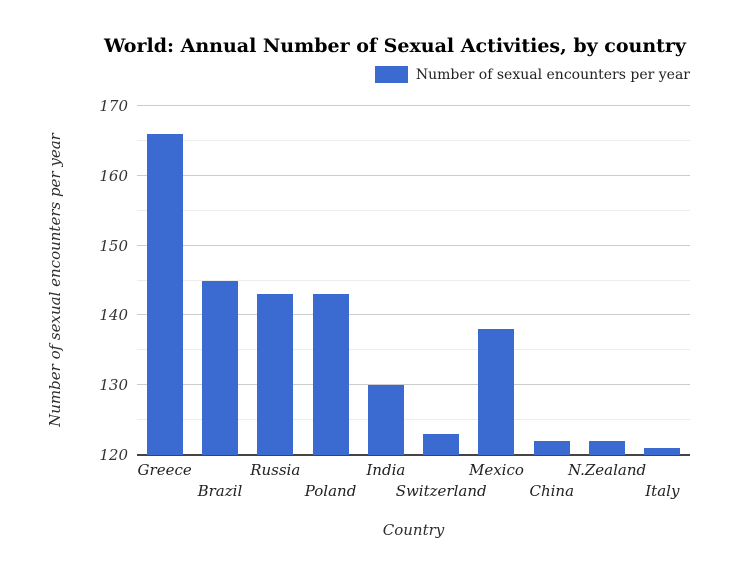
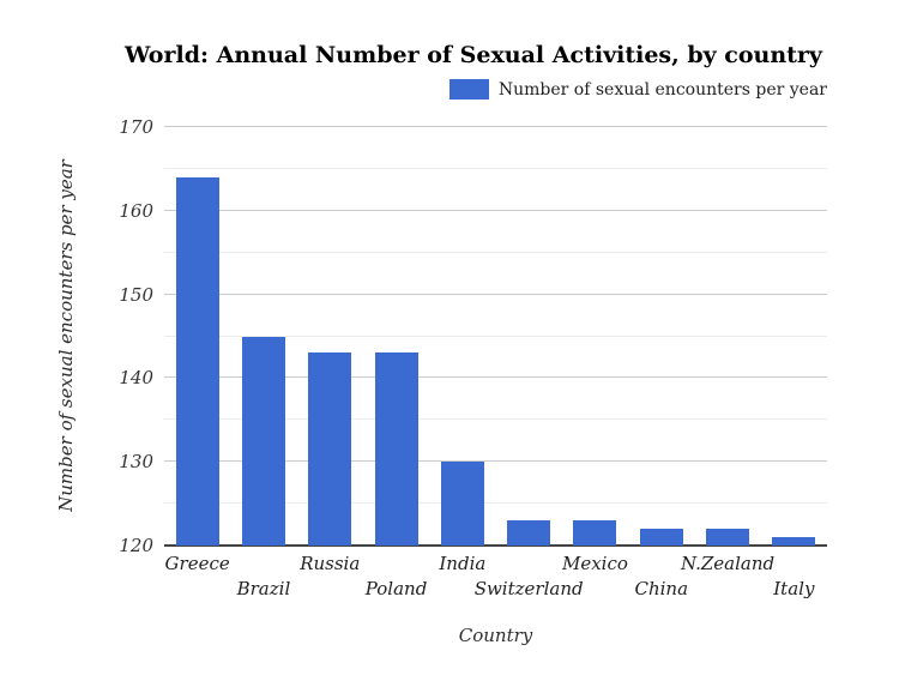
Greece: 166 -> 164
Mexico: 138 -> 123
